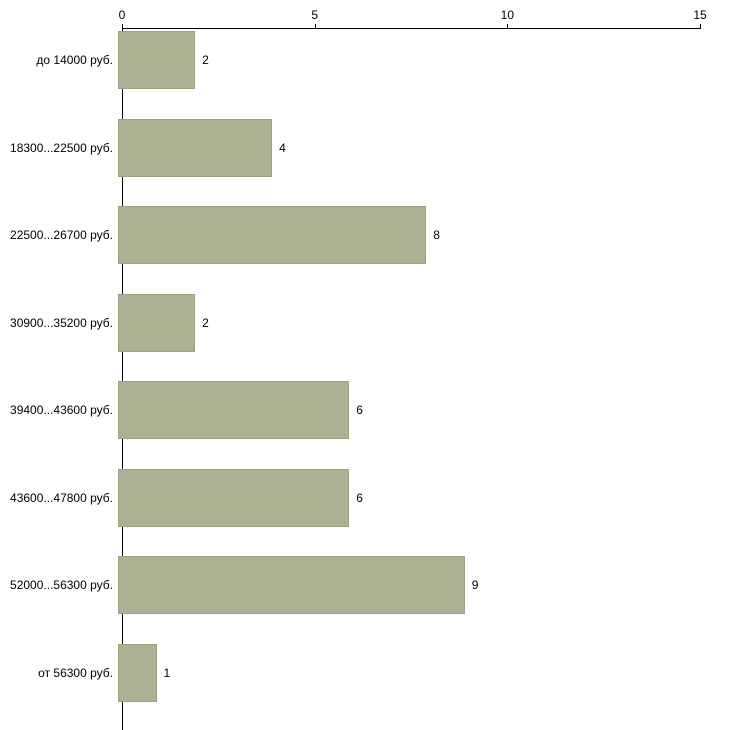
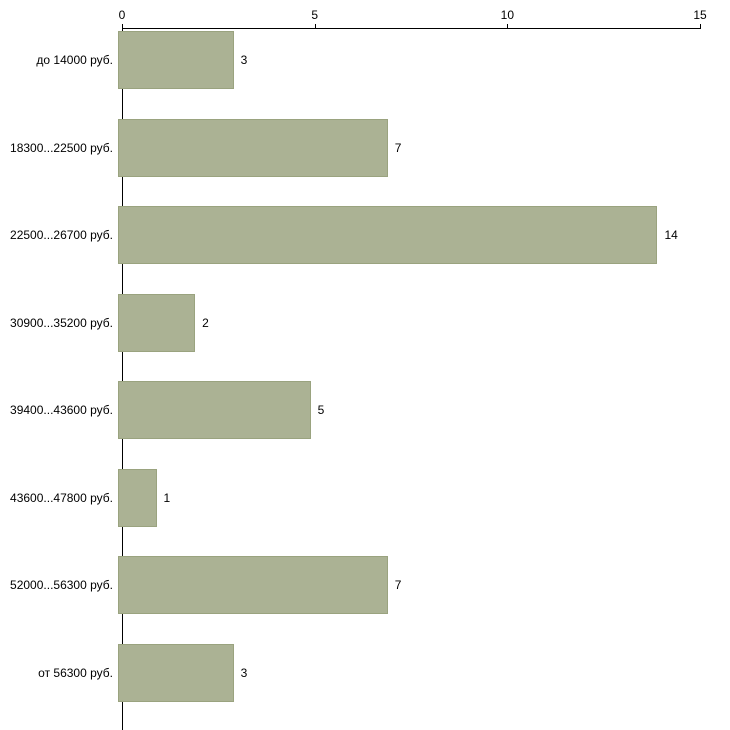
до 14000 руб.: 2 -> 3
18300...22500 руб.: 4 -> 7
22500...26700 руб.: 8 -> 14
39400...43600 руб.: 6 -> 5
43600...47800 руб.: 6 -> 1
52000...56300 руб.: 9 -> 7
от 56300 руб.: 1 -> 3
